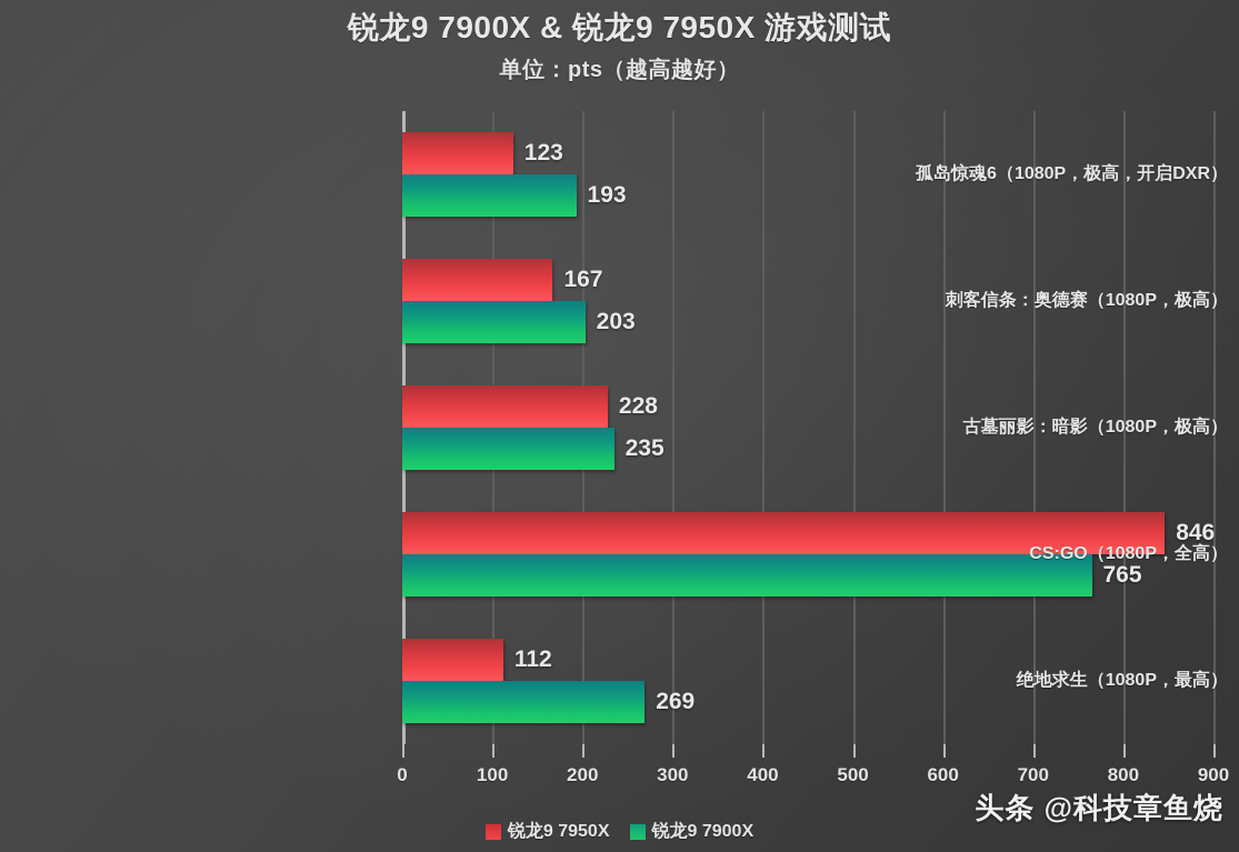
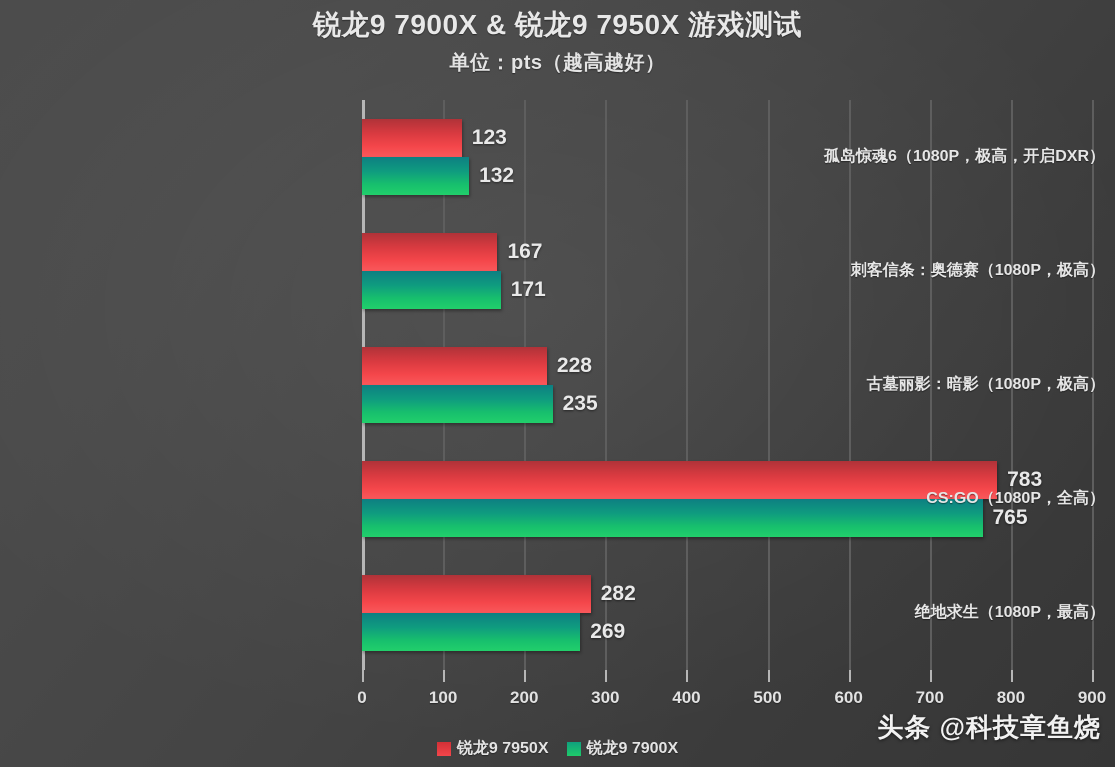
锐龙9 7900X/孤岛惊魂6（1080P，极高，开启DXR）: 193 -> 132
锐龙9 7900X/刺客信条：奥德赛（1080P，极高）: 203 -> 171
锐龙9 7950X/CS:GO（1080P，全高）: 846 -> 783
锐龙9 7950X/绝地求生（1080P，最高）: 112 -> 282
